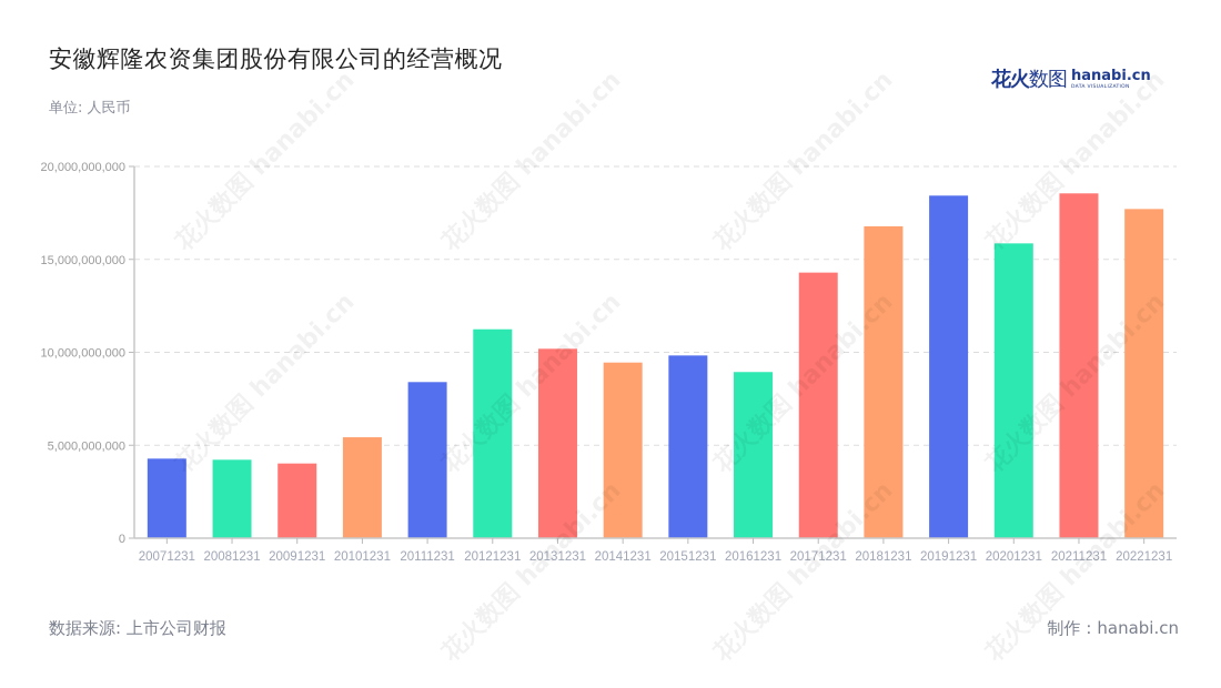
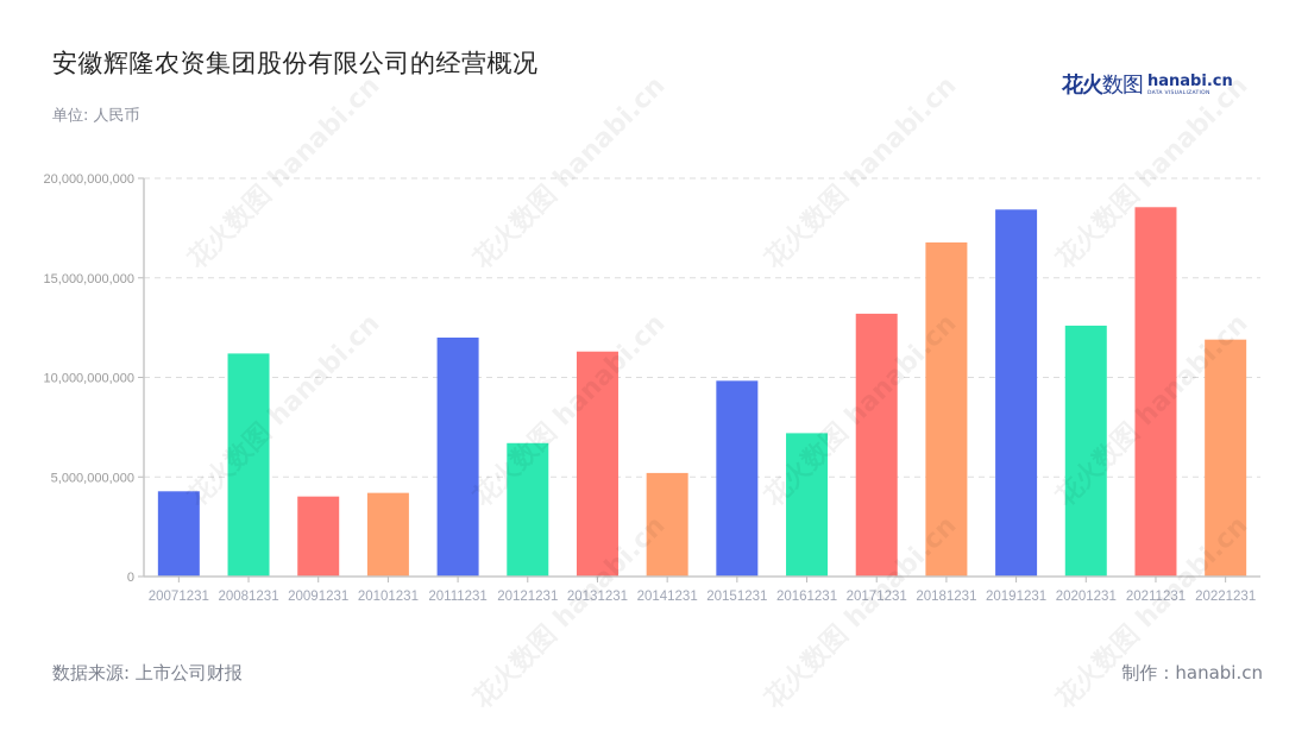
20081231: 4200000000 -> 11200000000
20101231: 5400000000 -> 4200000000
20111231: 8400000000 -> 12000000000
20121231: 11200000000 -> 6700000000
20131231: 10200000000 -> 11300000000
20141231: 9400000000 -> 5200000000
20161231: 8900000000 -> 7200000000
20171231: 14300000000 -> 13200000000
20201231: 15900000000 -> 12600000000
20221231: 17700000000 -> 11900000000
